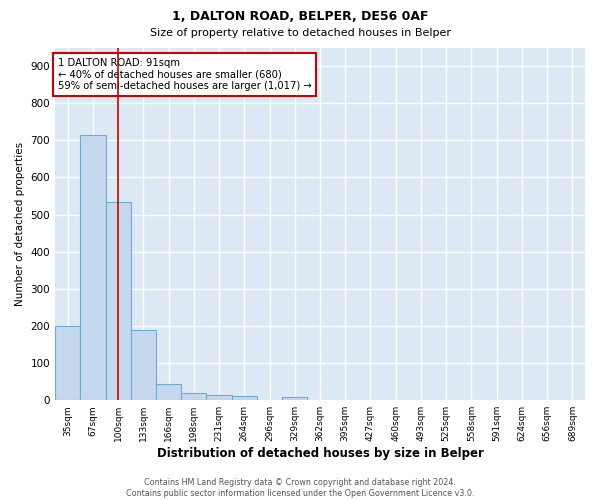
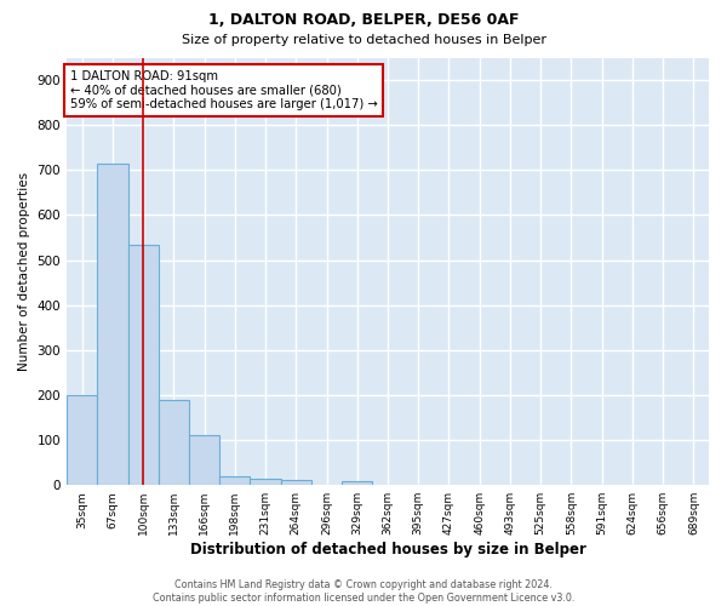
166sqm: 45 -> 110
